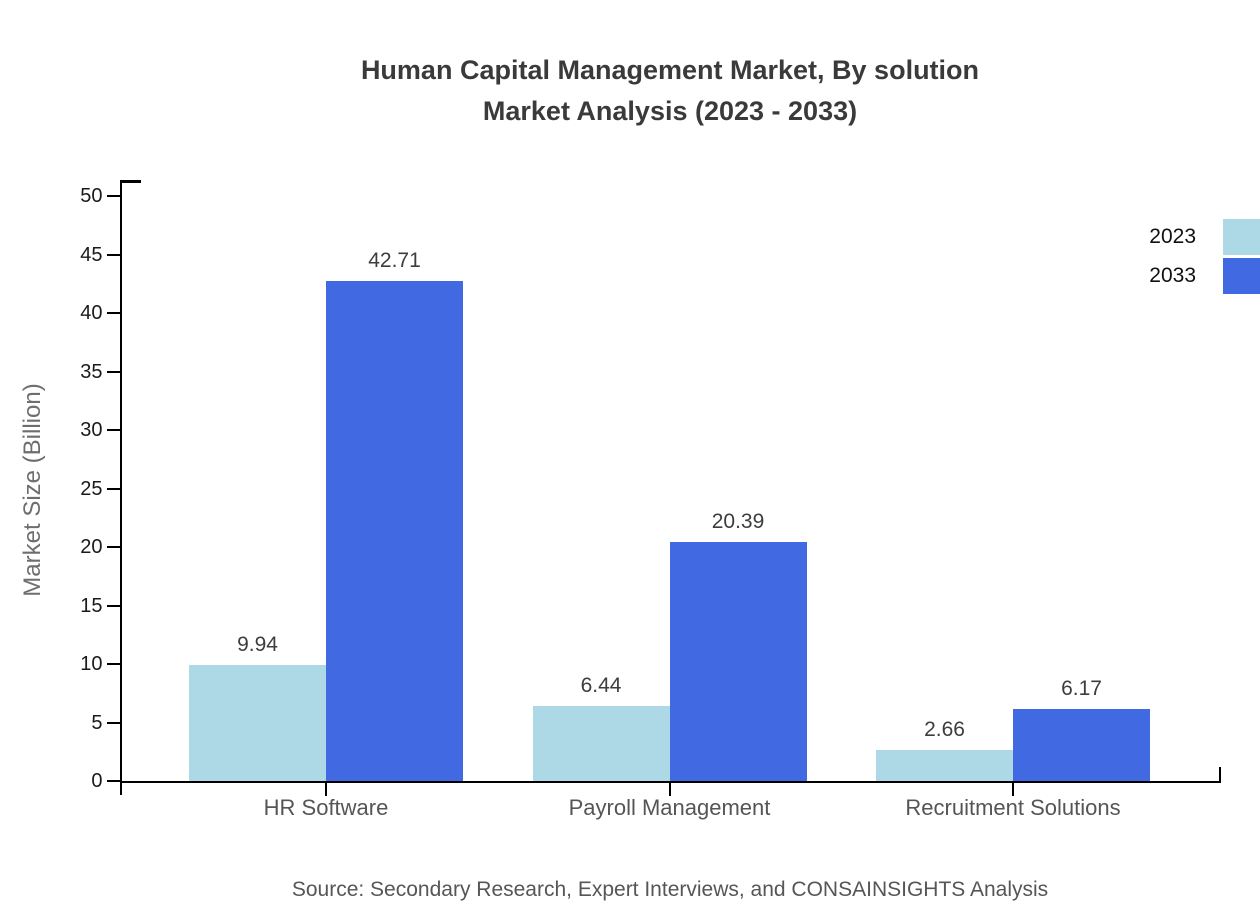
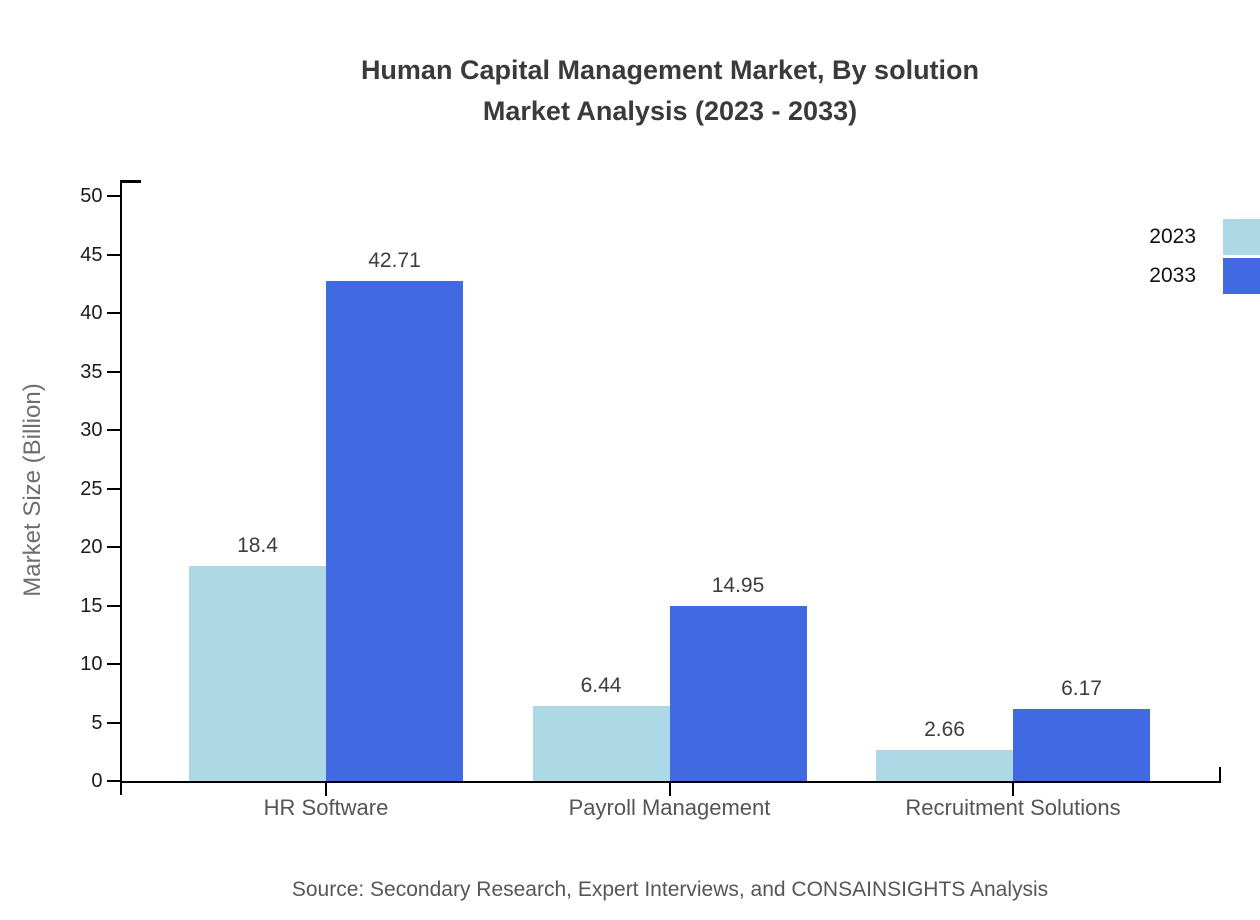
2023/HR Software: 9.94 -> 18.4
2033/Payroll Management: 20.39 -> 14.95
